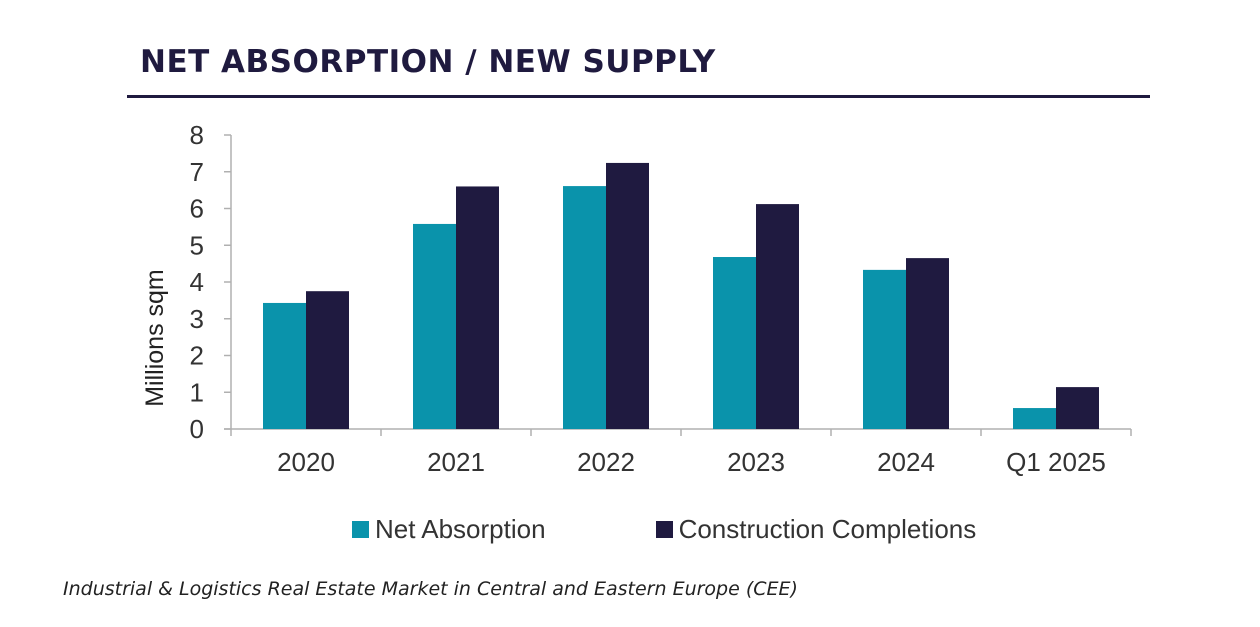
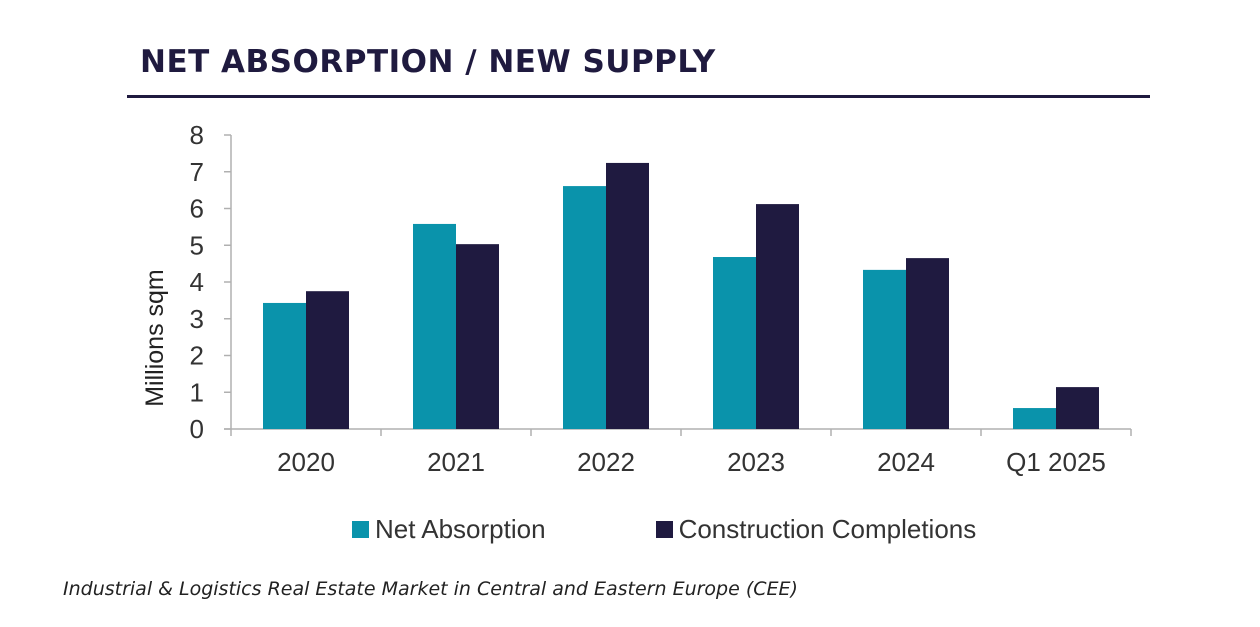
Construction Completions/2021: 6.6 -> 5.0
